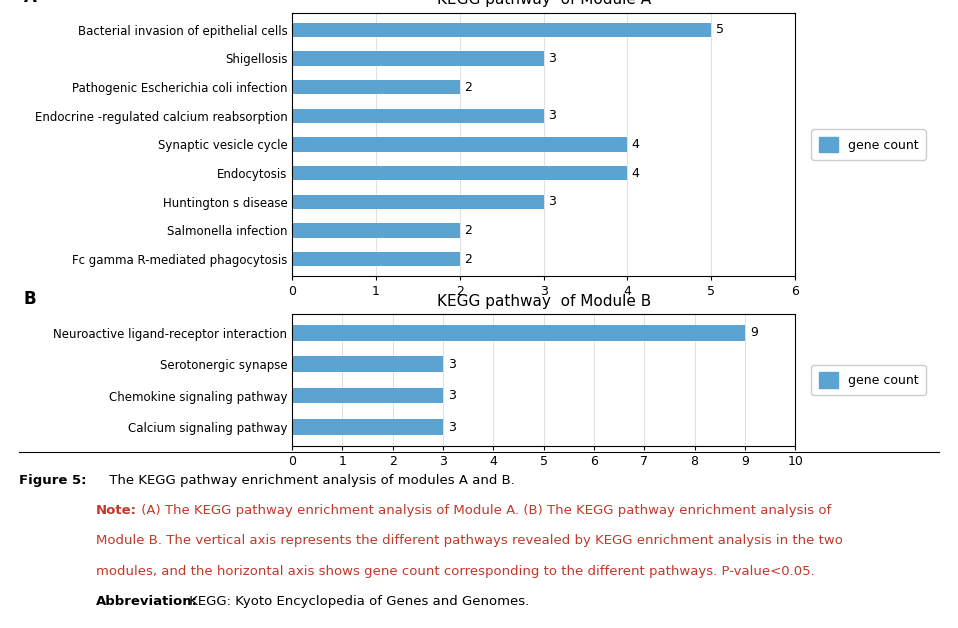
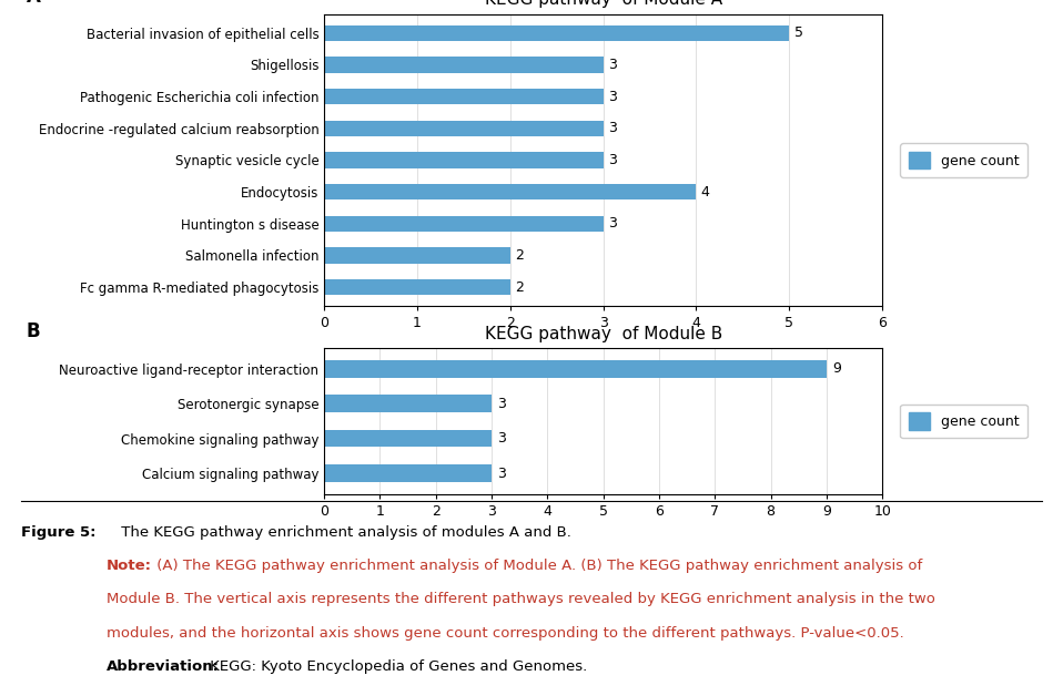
Pathogenic Escherichia coli infection: 2 -> 3
Synaptic vesicle cycle: 4 -> 3
